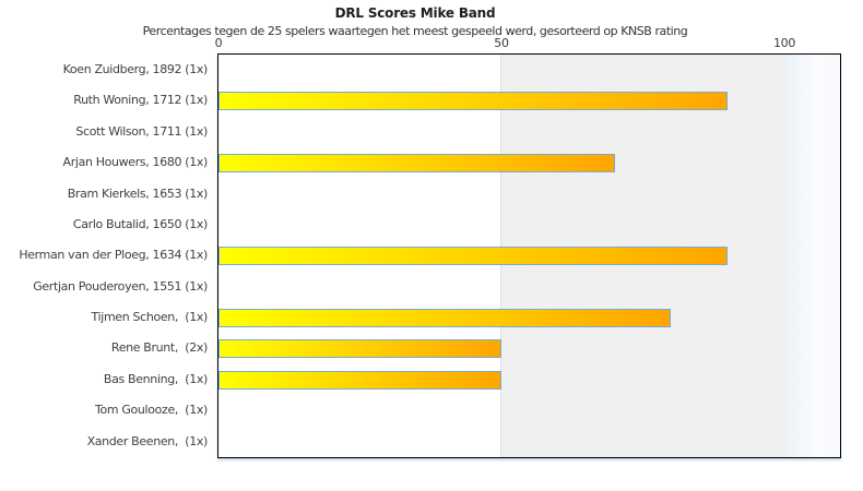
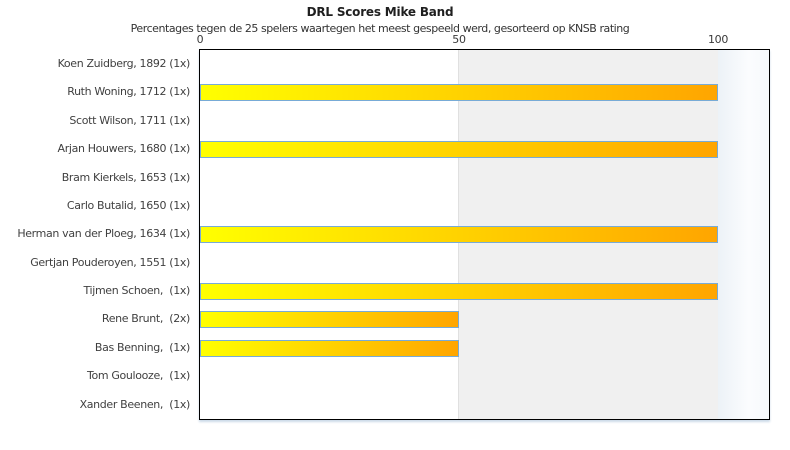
Ruth Woning, 1712 (1x): 90 -> 100
Arjan Houwers, 1680 (1x): 70 -> 100
Herman van der Ploeg, 1634 (1x): 90 -> 100
Tijmen Schoen, (1x): 80 -> 100
